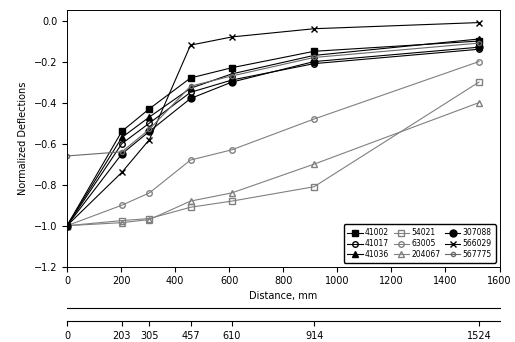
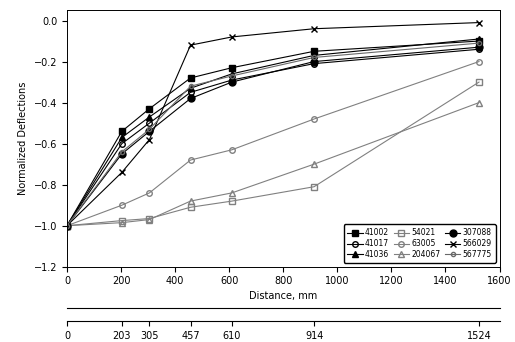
567775/0: -0.66 -> -1.00
